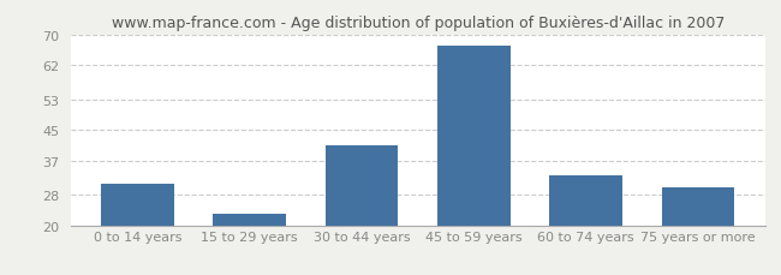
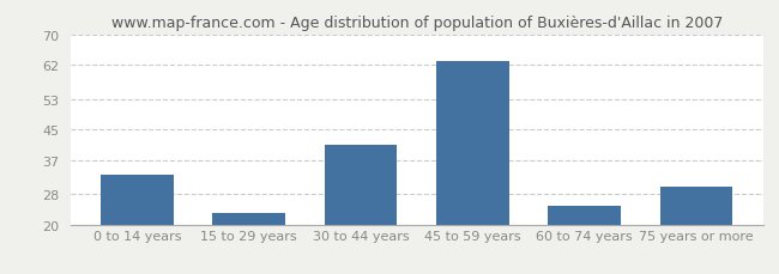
0 to 14 years: 31 -> 33
45 to 59 years: 67 -> 63
60 to 74 years: 33 -> 25
